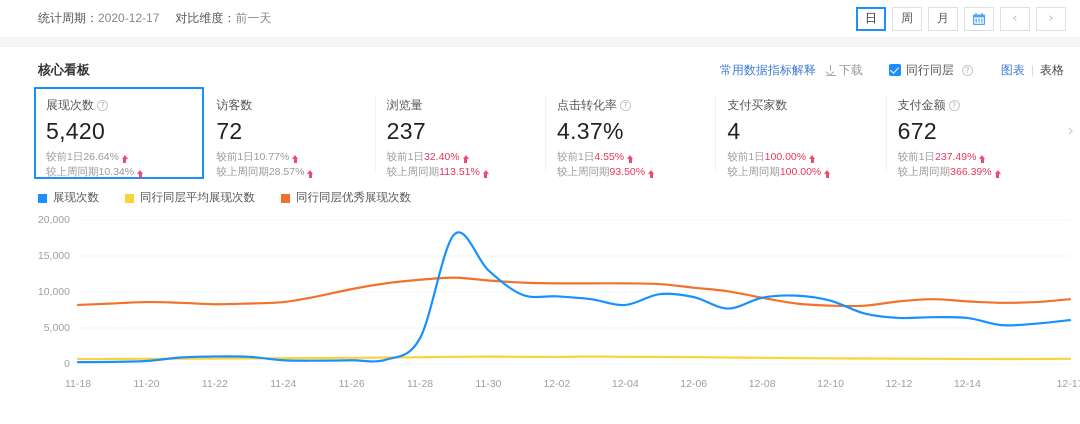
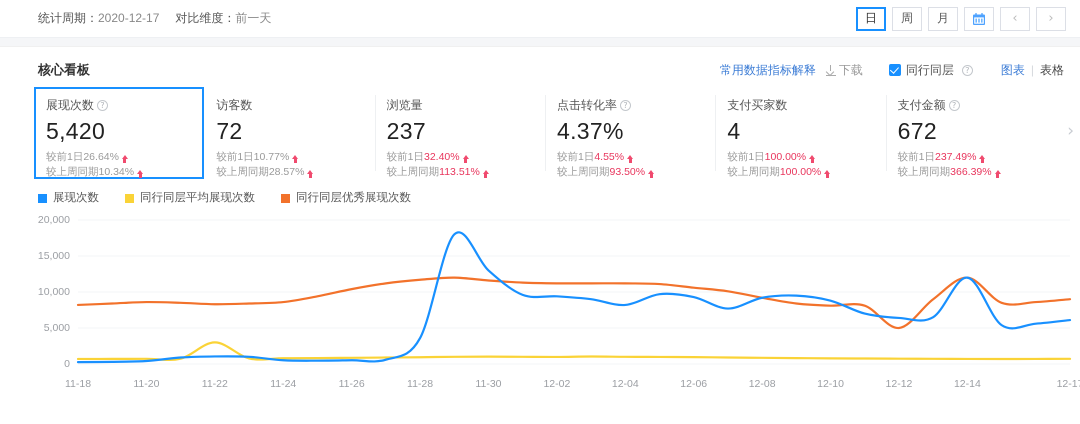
同行同层平均展现次数/11-22: 1000 -> 3000
同行同层优秀展现次数/12-12: 9000 -> 5000
展现次数/12-14: 6000 -> 12000
同行同层优秀展现次数/12-14: 9000 -> 12000
